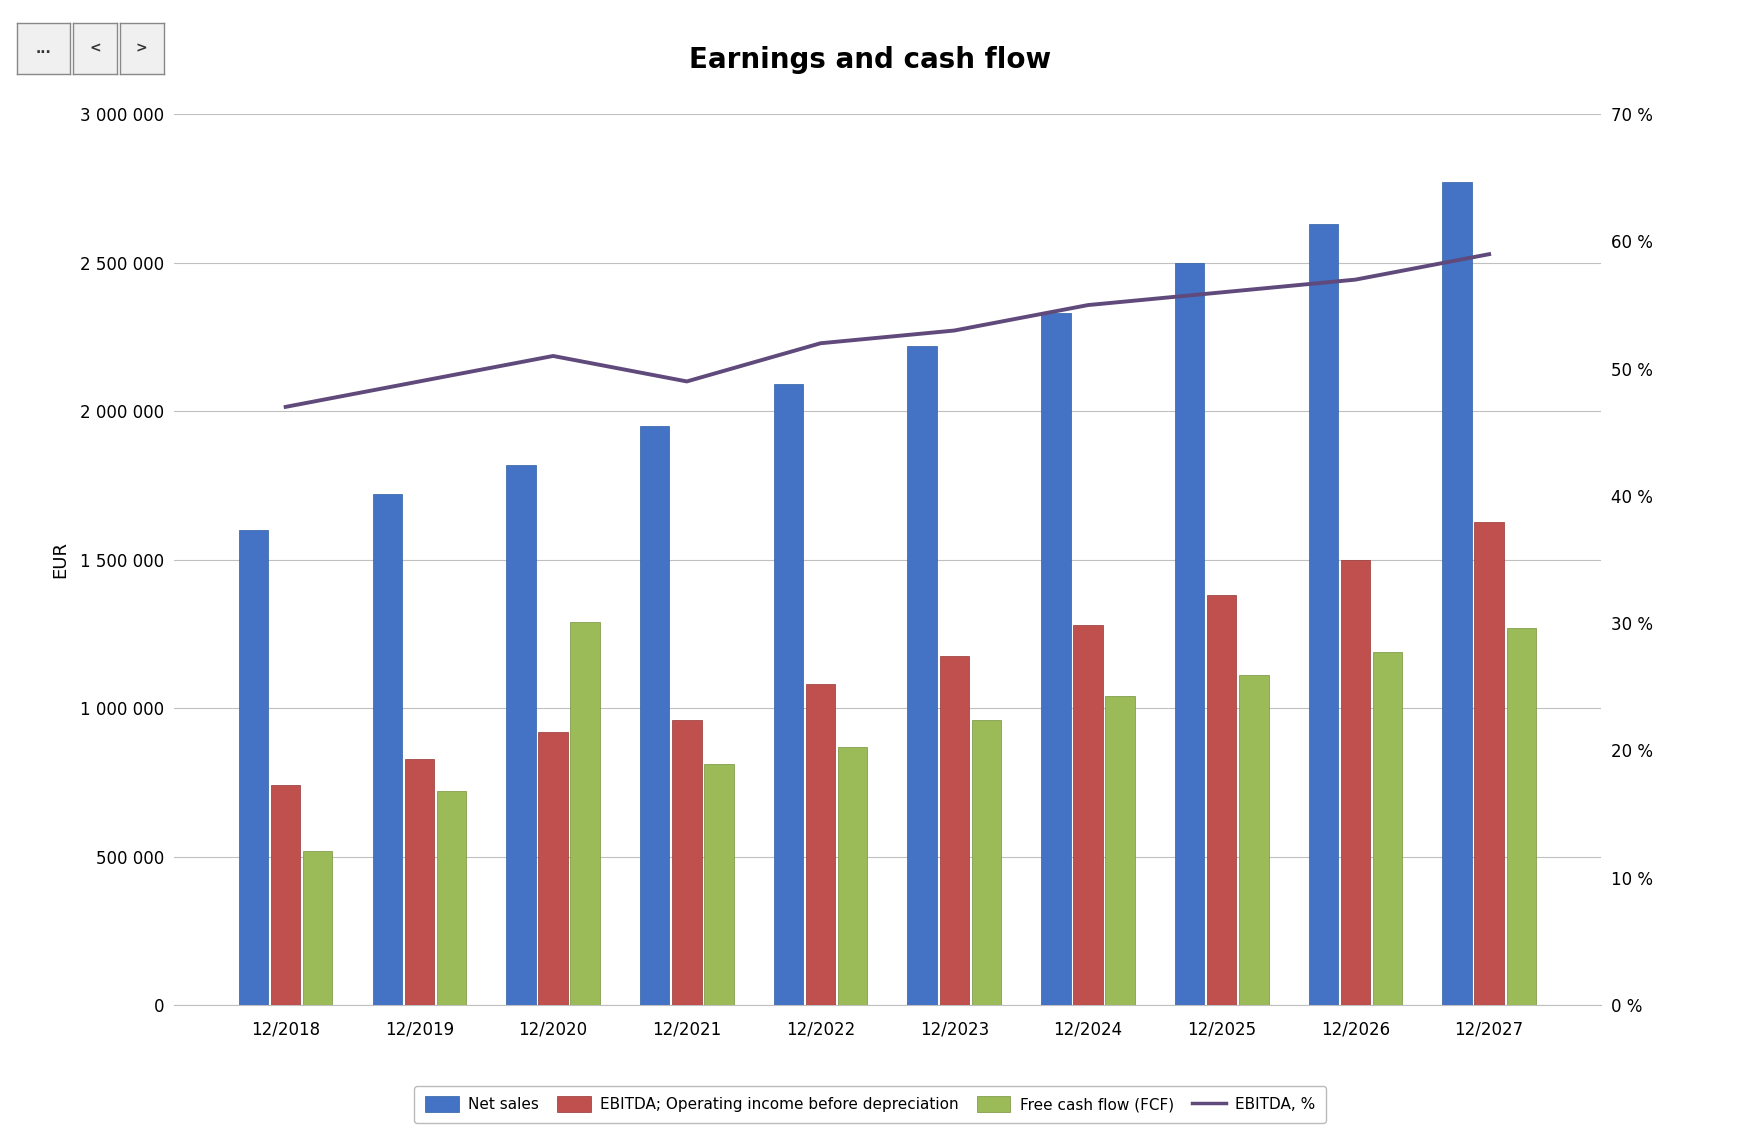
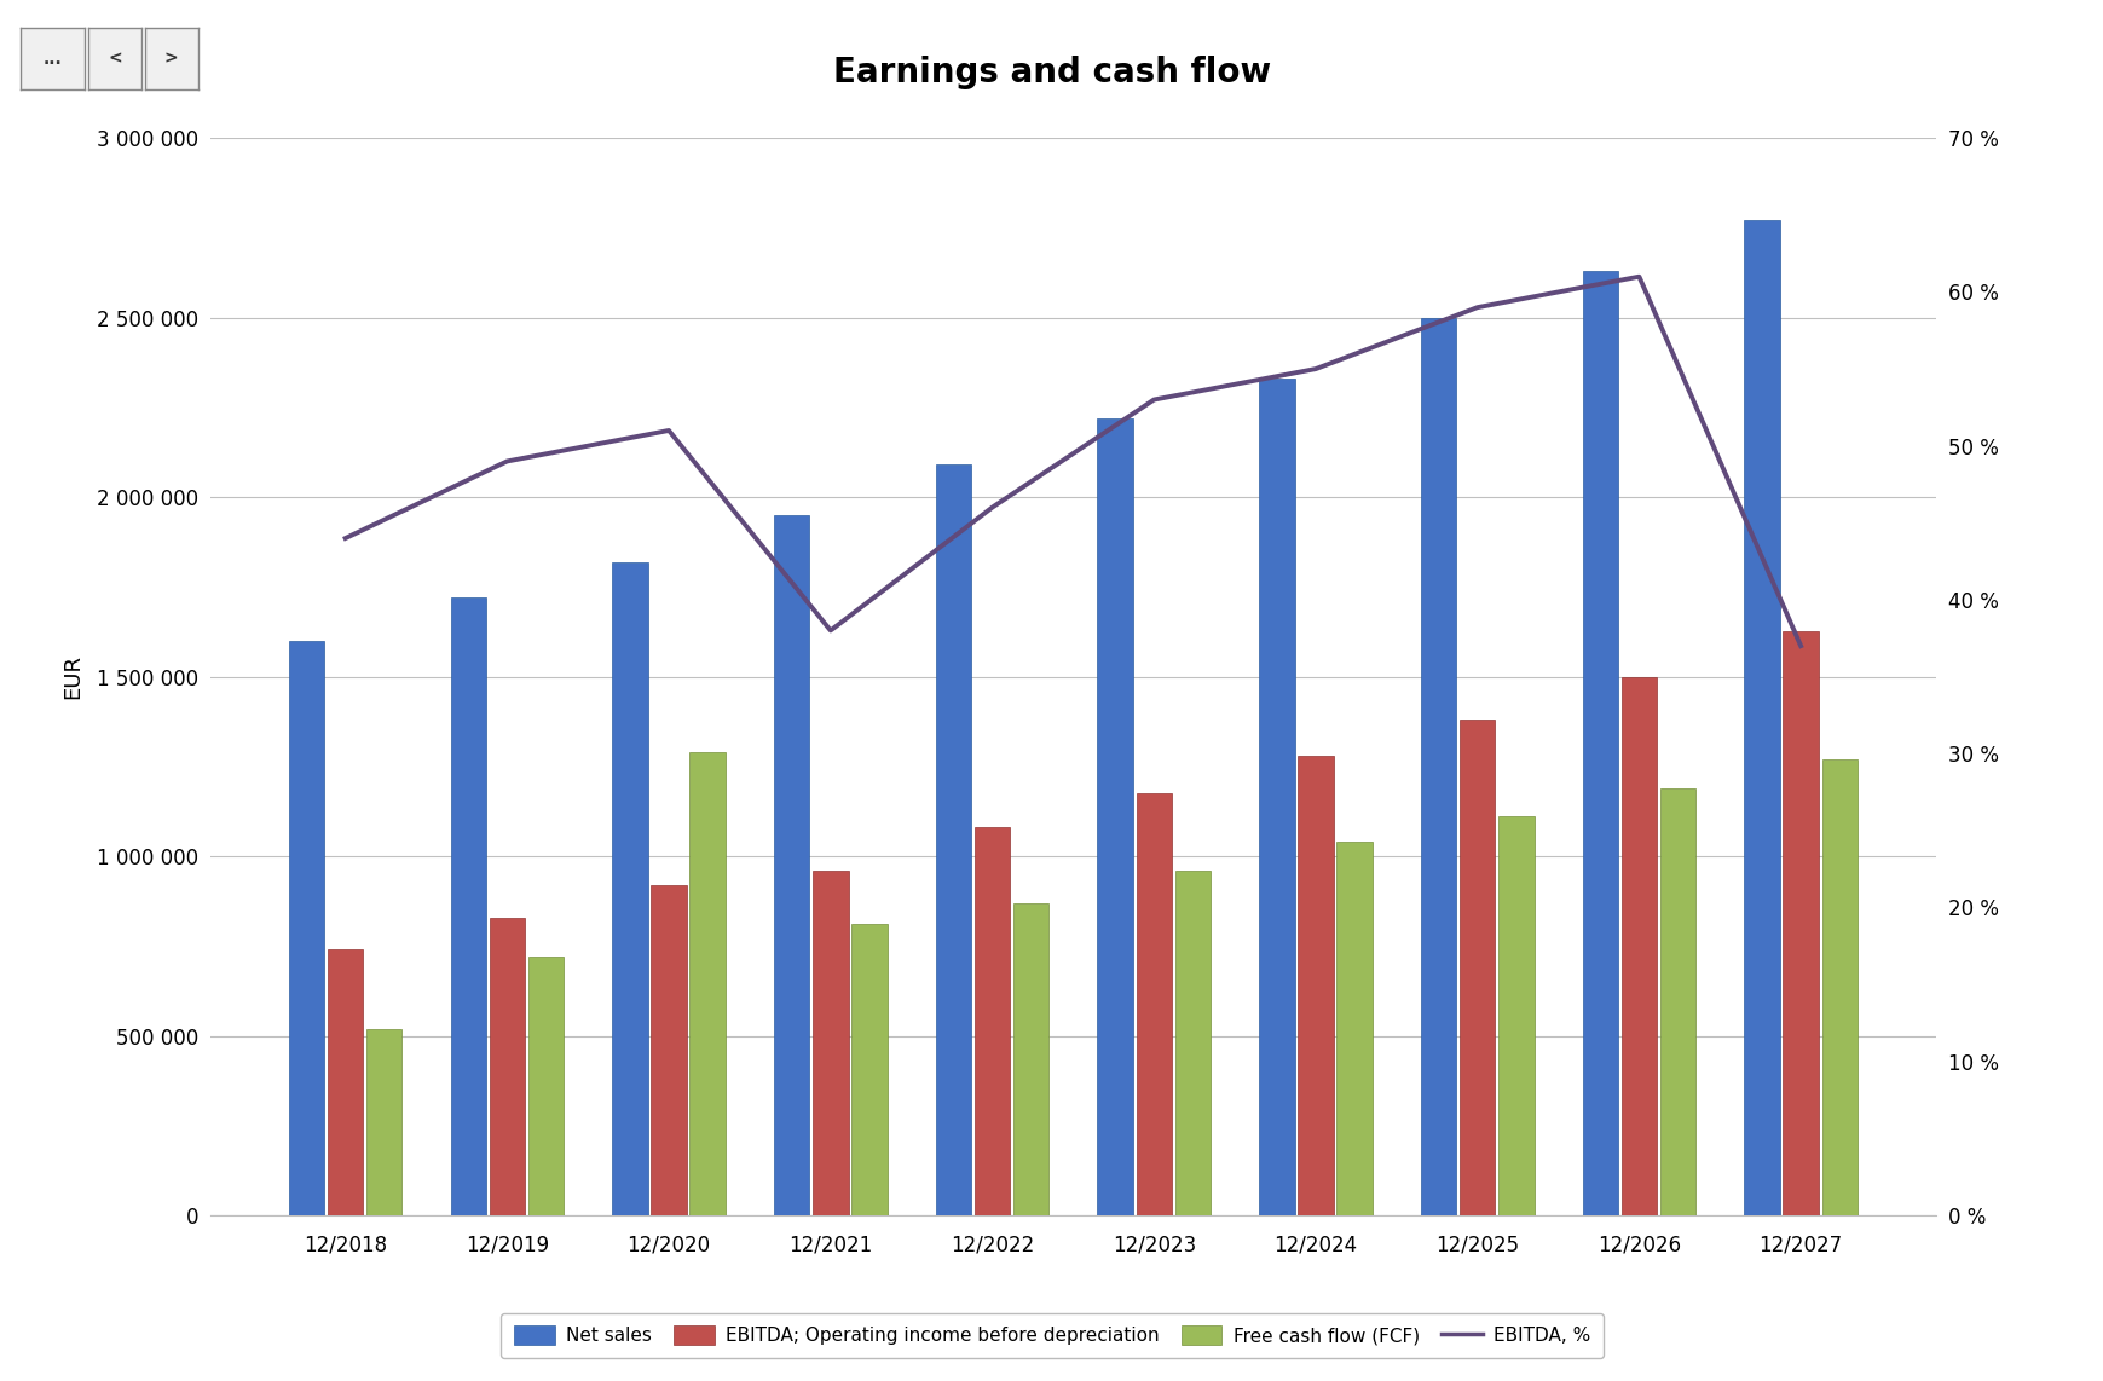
EBITDA, %/12/2018: 47 % -> 44 %
EBITDA, %/12/2021: 49 % -> 38 %
EBITDA, %/12/2022: 52 % -> 46 %
EBITDA, %/12/2025: 56 % -> 59 %
EBITDA, %/12/2026: 57 % -> 61 %
EBITDA, %/12/2027: 59 % -> 37 %
